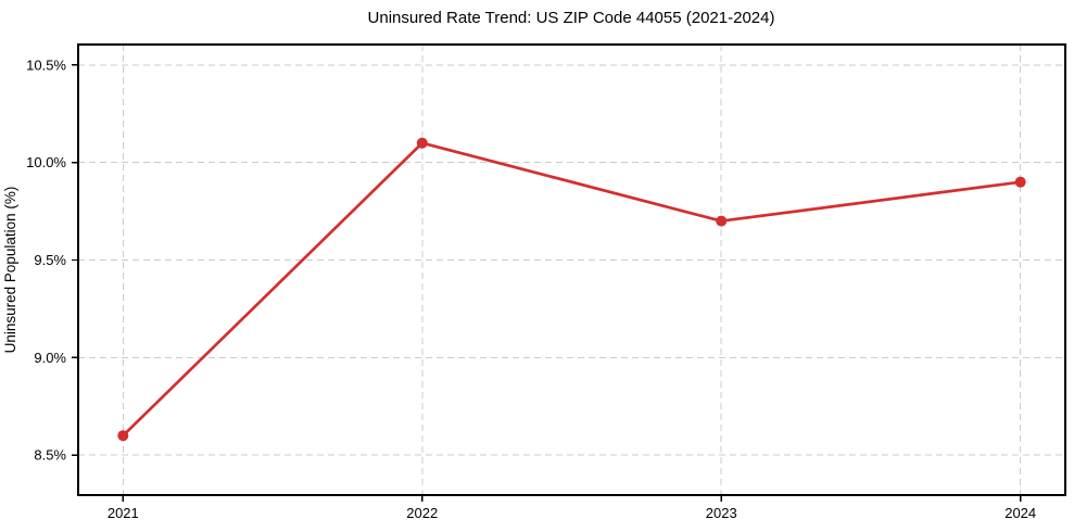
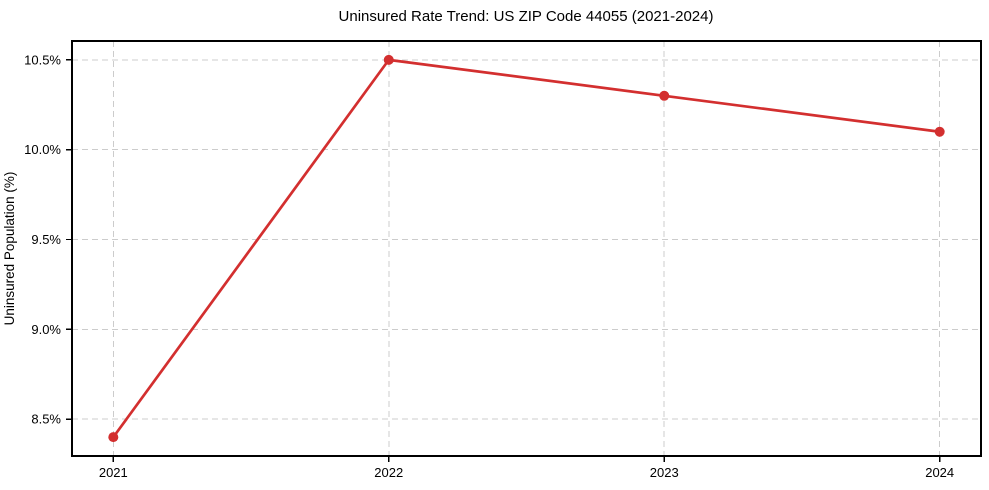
2021: 8.6% -> 8.4%
2022: 10.1% -> 10.5%
2023: 9.7% -> 10.3%
2024: 9.9% -> 10.1%
